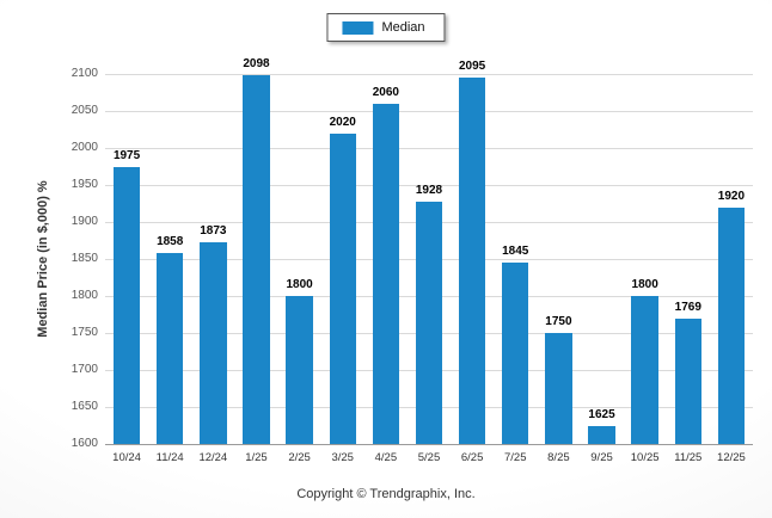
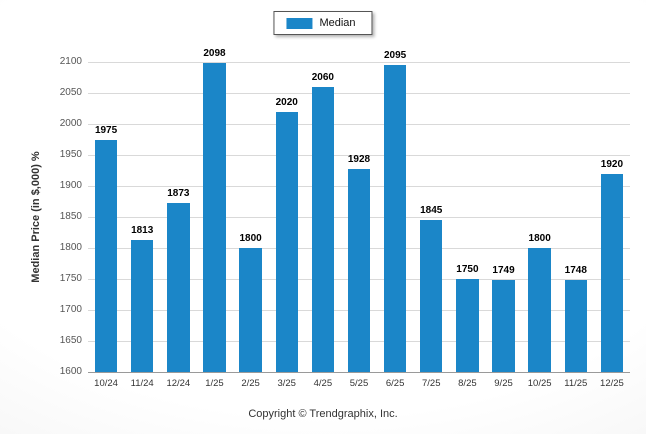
11/24: 1858 -> 1813
9/25: 1625 -> 1749
11/25: 1769 -> 1748
